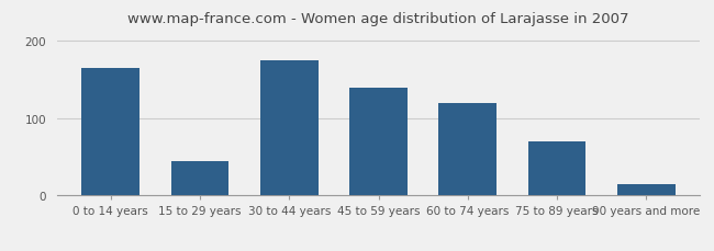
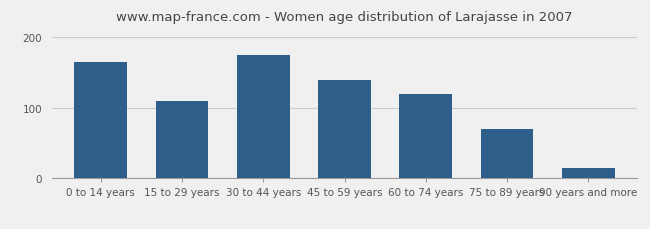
15 to 29 years: 44 -> 110
